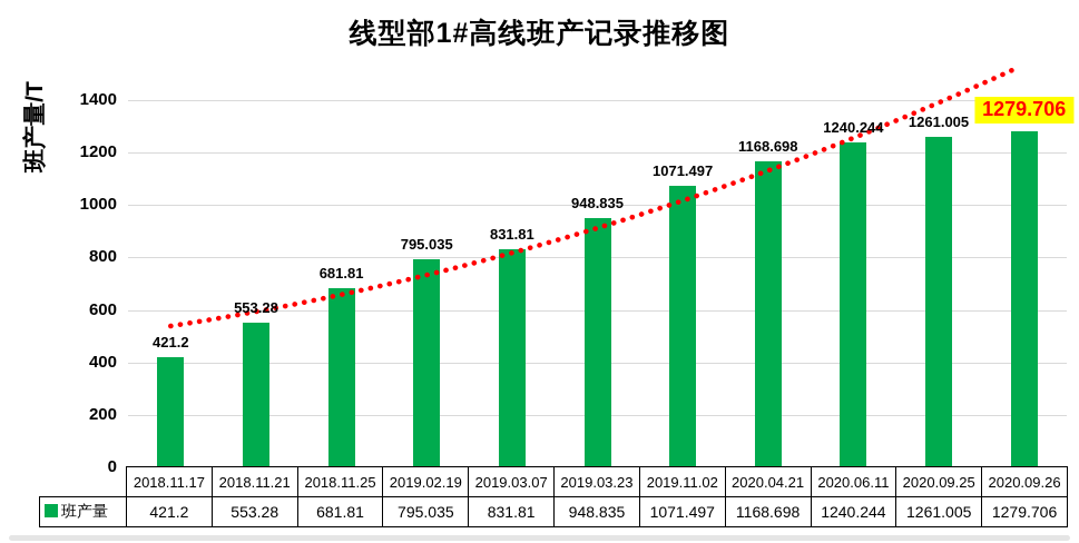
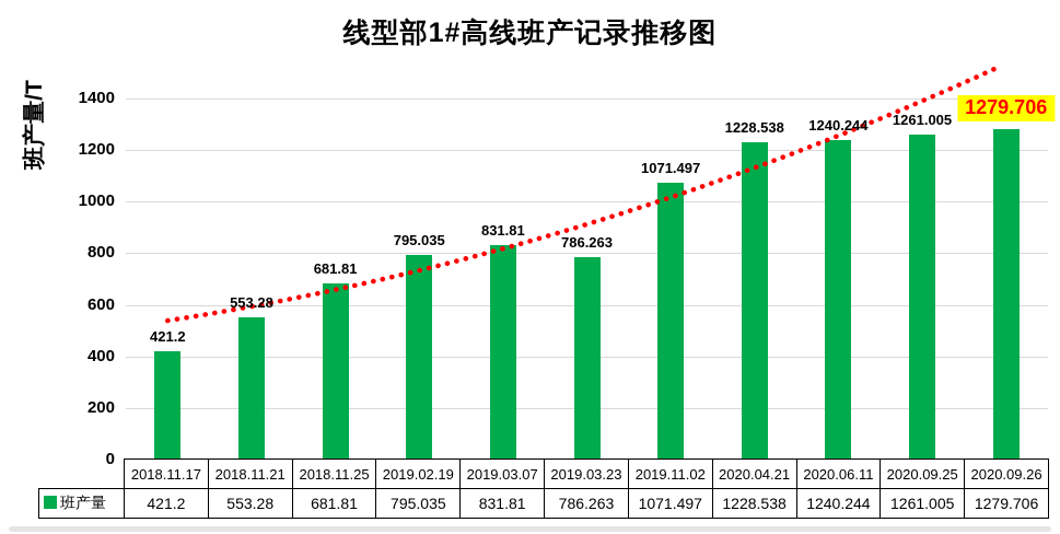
2019.03.23: 948.835 -> 786.263
2020.04.21: 1168.698 -> 1228.538
